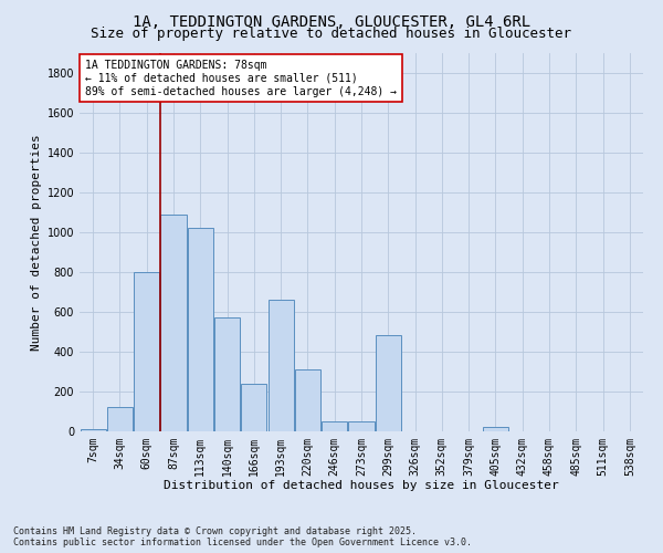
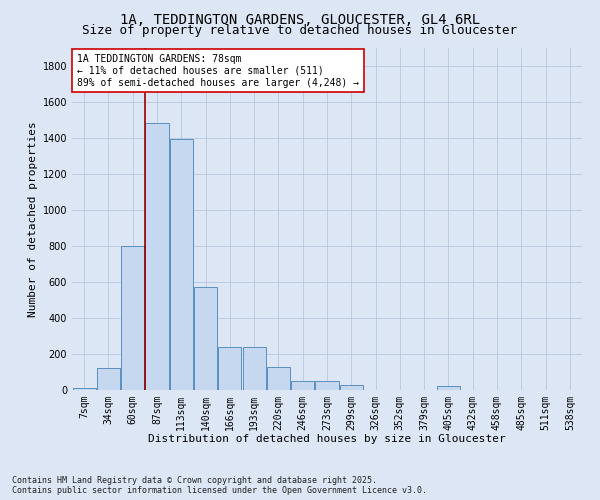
87sqm: 1090 -> 1480
113sqm: 1020 -> 1390
193sqm: 660 -> 240
220sqm: 310 -> 130
299sqm: 480 -> 30
